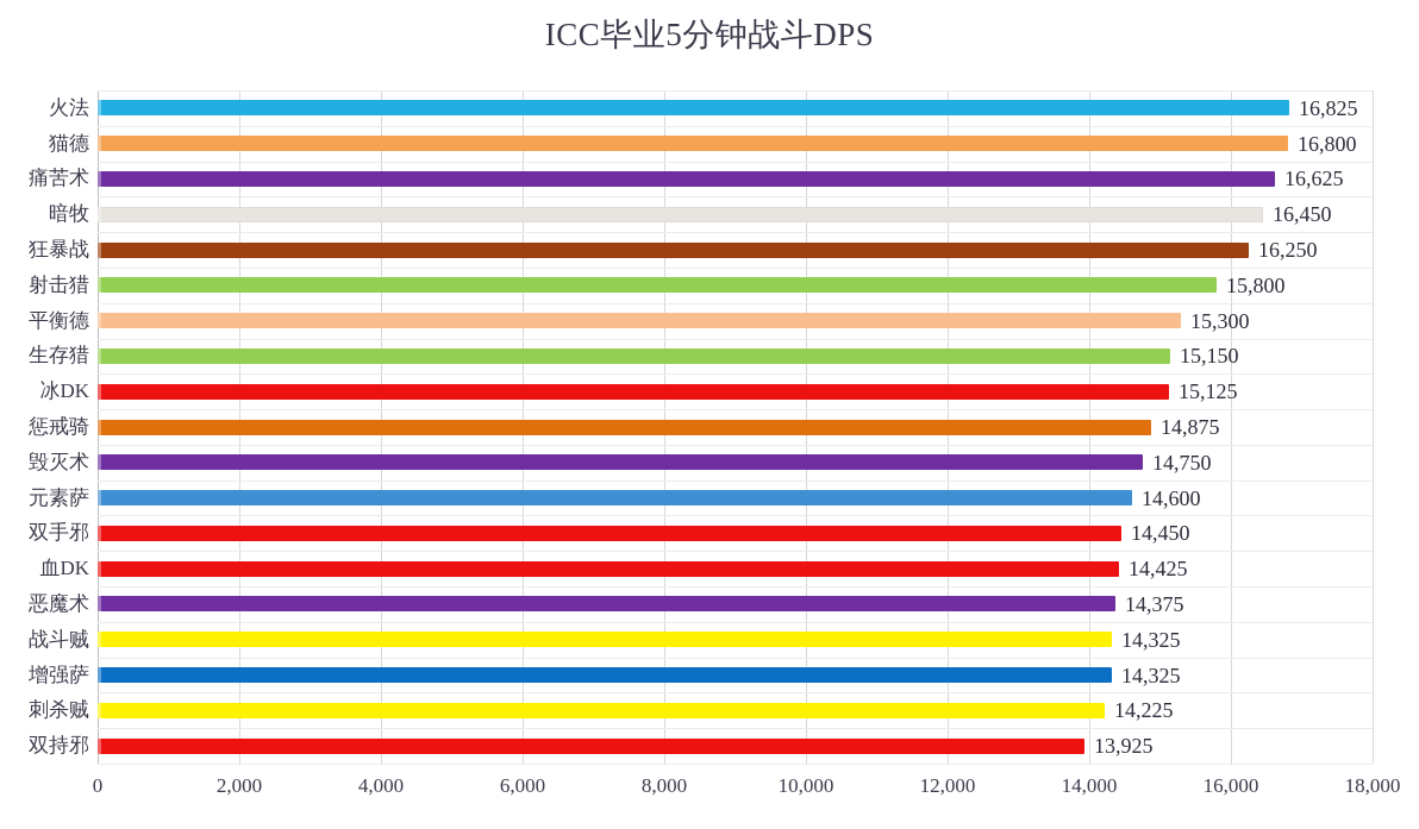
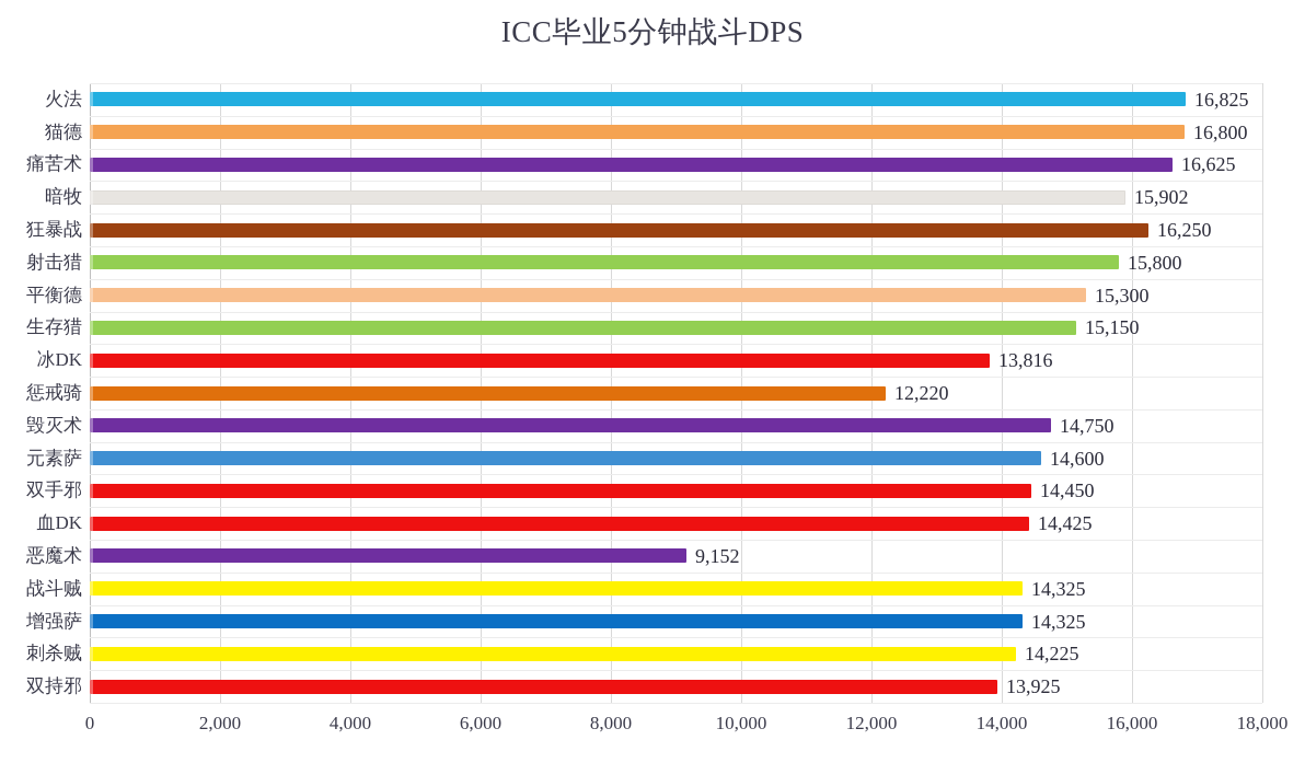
暗牧: 16,450 -> 15,902
冰DK: 15,125 -> 13,816
惩戒骑: 14,875 -> 12,220
恶魔术: 14,375 -> 9,152
